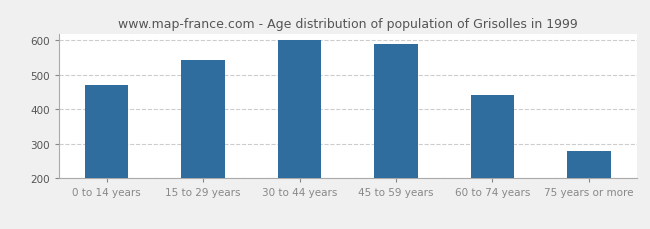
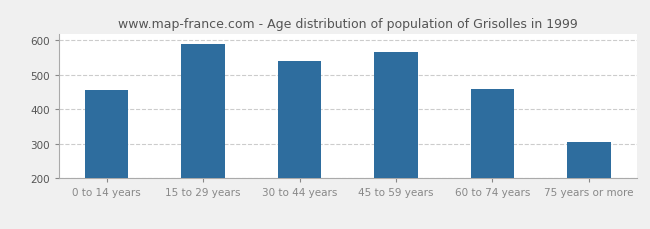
0 to 14 years: 470 -> 455
15 to 29 years: 542 -> 590
30 to 44 years: 601 -> 540
45 to 59 years: 590 -> 565
60 to 74 years: 442 -> 460
75 years or more: 278 -> 305
